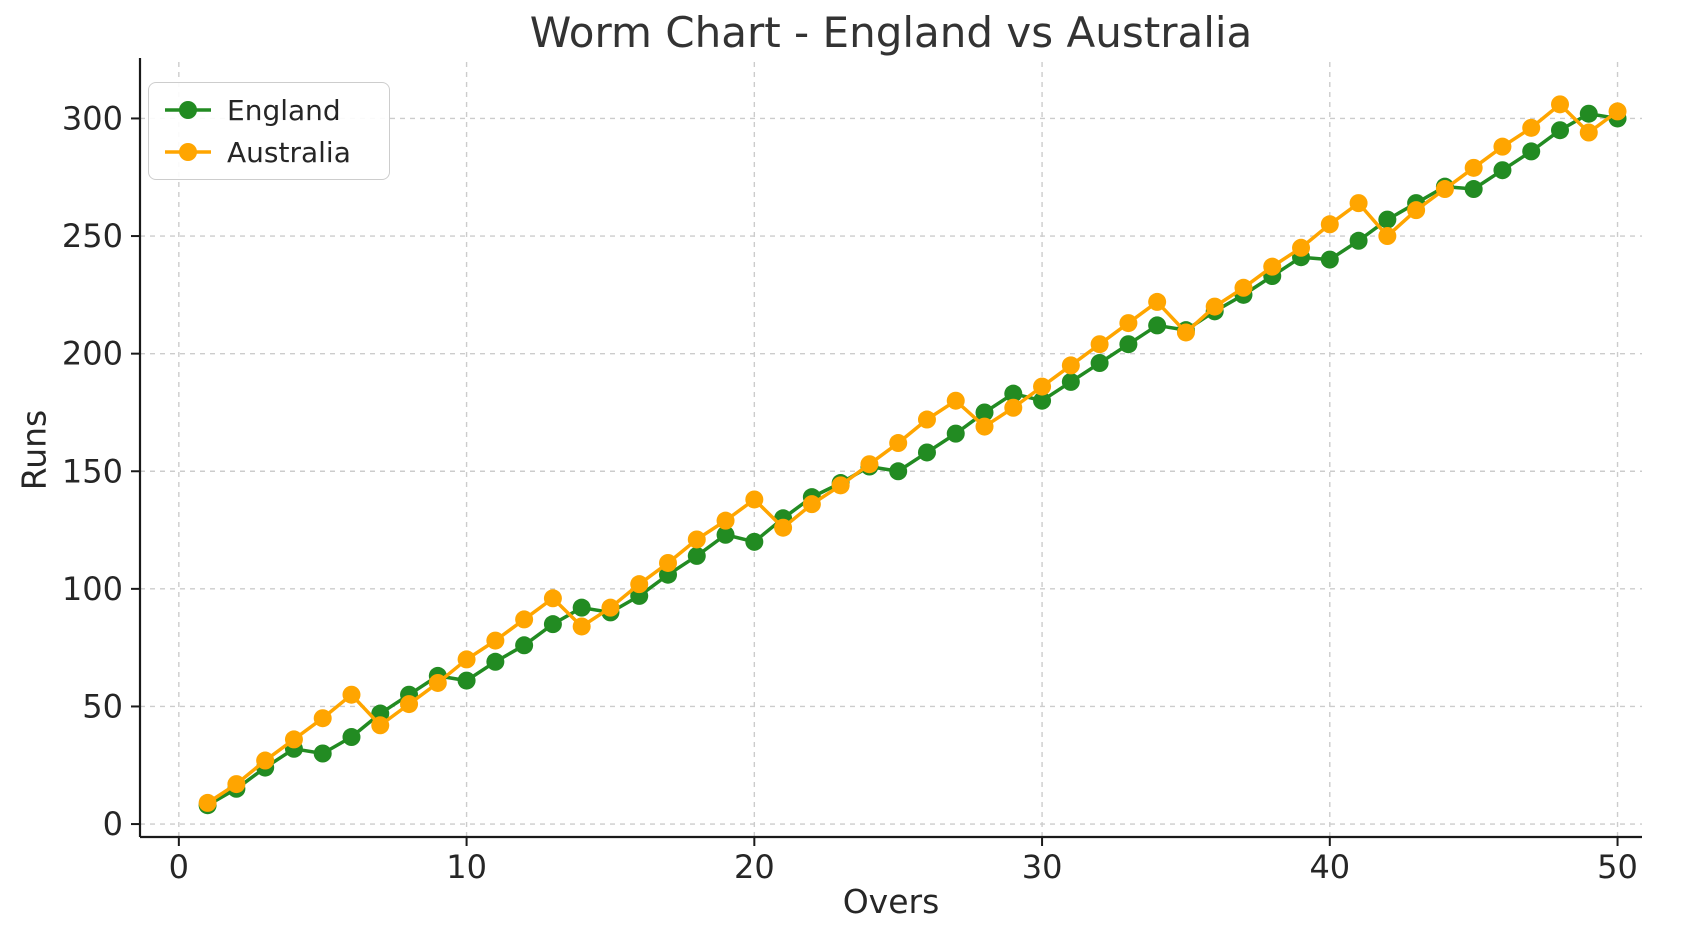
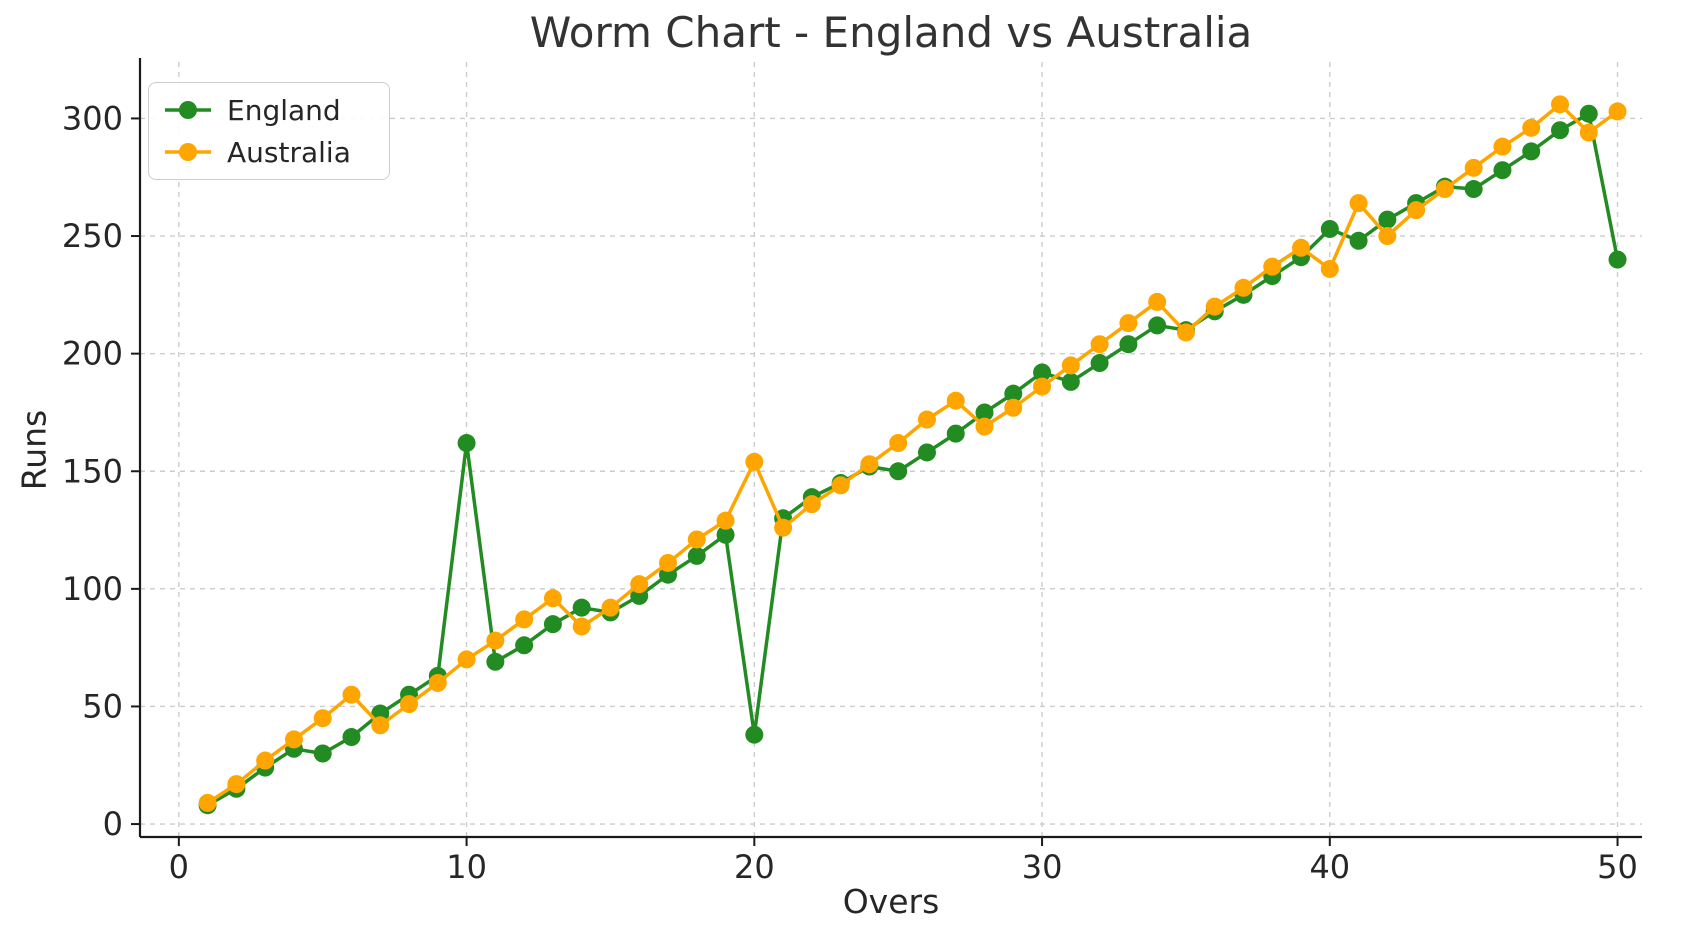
England/10: 61 -> 162
England/20: 120 -> 38
Australia/20: 138 -> 154
England/30: 180 -> 192
England/40: 240 -> 253
Australia/40: 255 -> 236
England/50: 300 -> 240
